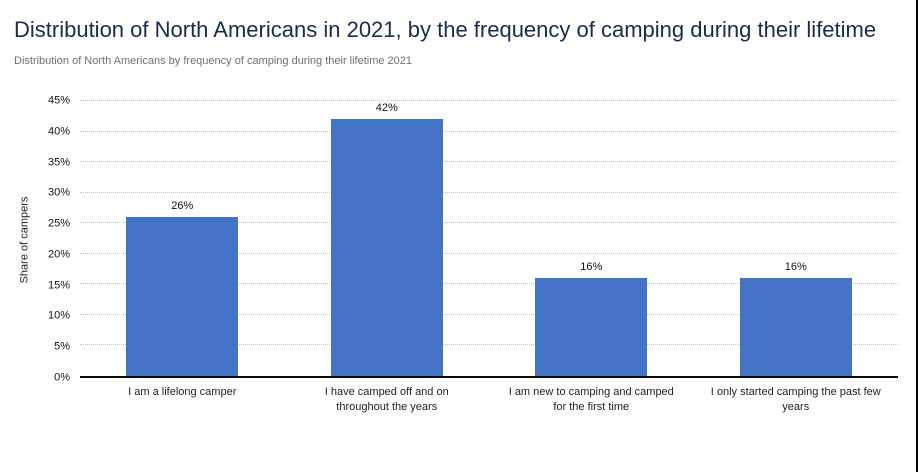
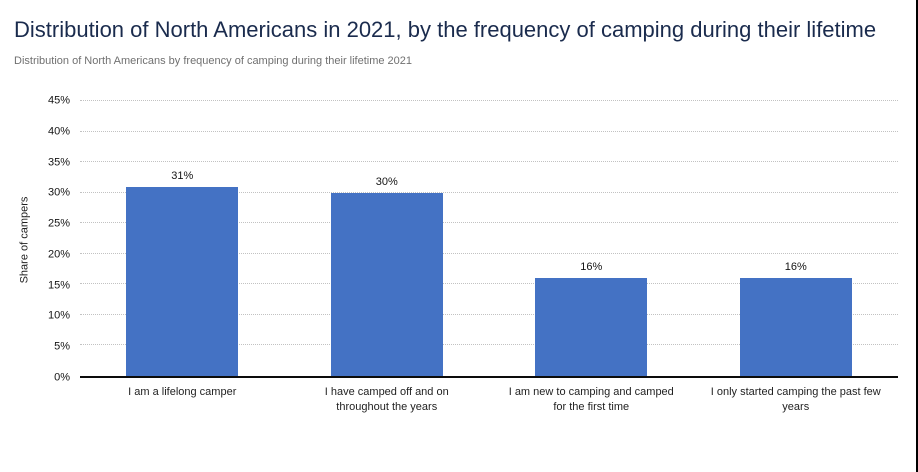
I am a lifelong camper: 26% -> 31%
I have camped off and on throughout the years: 42% -> 30%
